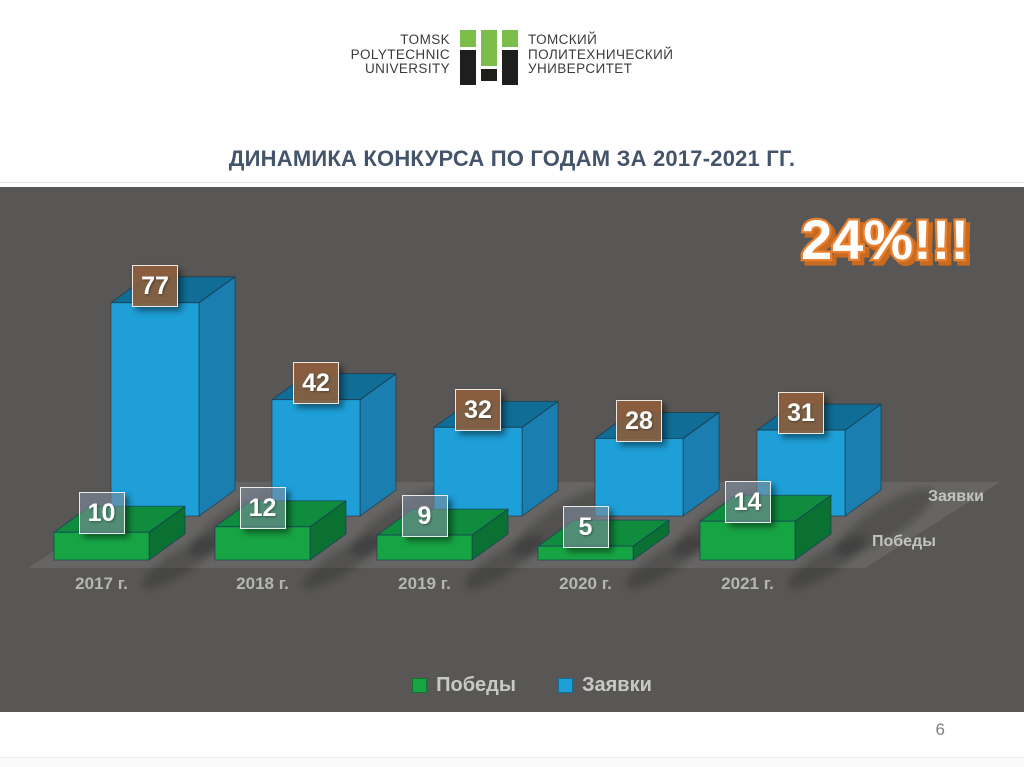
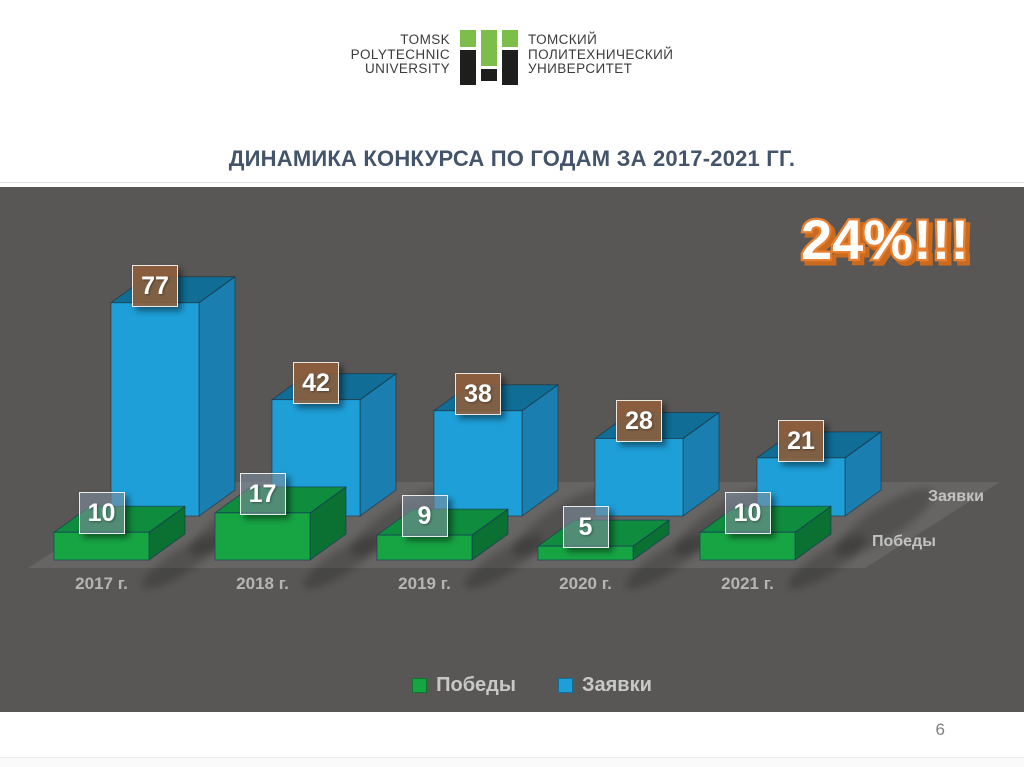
Победы/2018 г.: 12 -> 17
Заявки/2019 г.: 32 -> 38
Победы/2021 г.: 14 -> 10
Заявки/2021 г.: 31 -> 21
